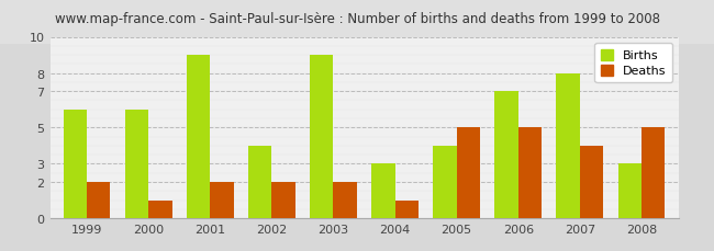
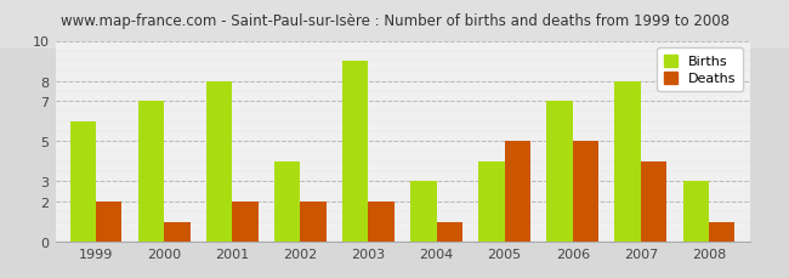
Births/2000: 6 -> 7
Births/2001: 9 -> 8
Deaths/2008: 5 -> 1
